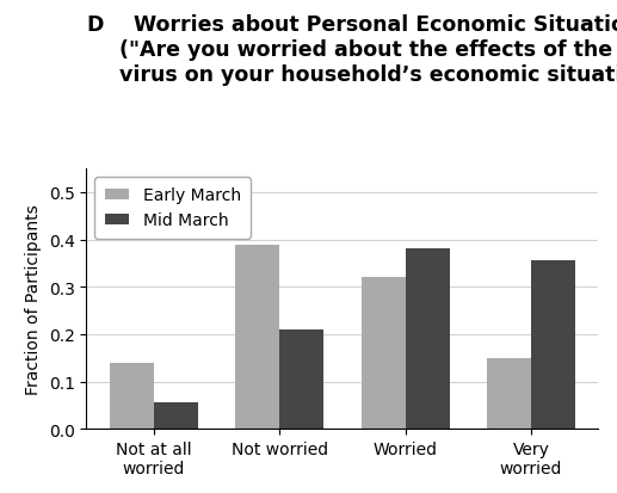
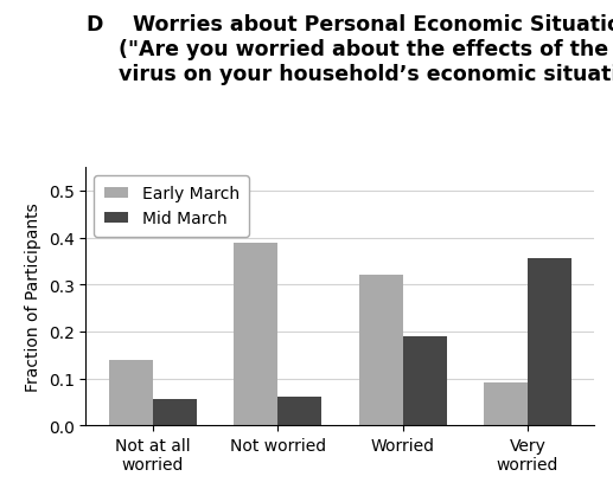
Mid March/Not worried: 0.210 -> 0.060
Mid March/Worried: 0.380 -> 0.190
Early March/Very worried: 0.15 -> 0.09
